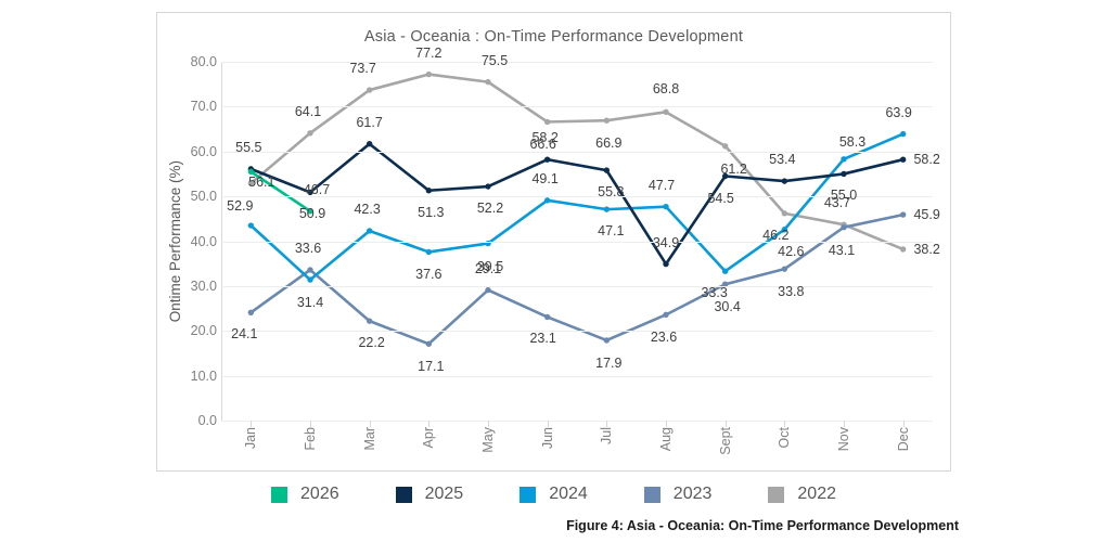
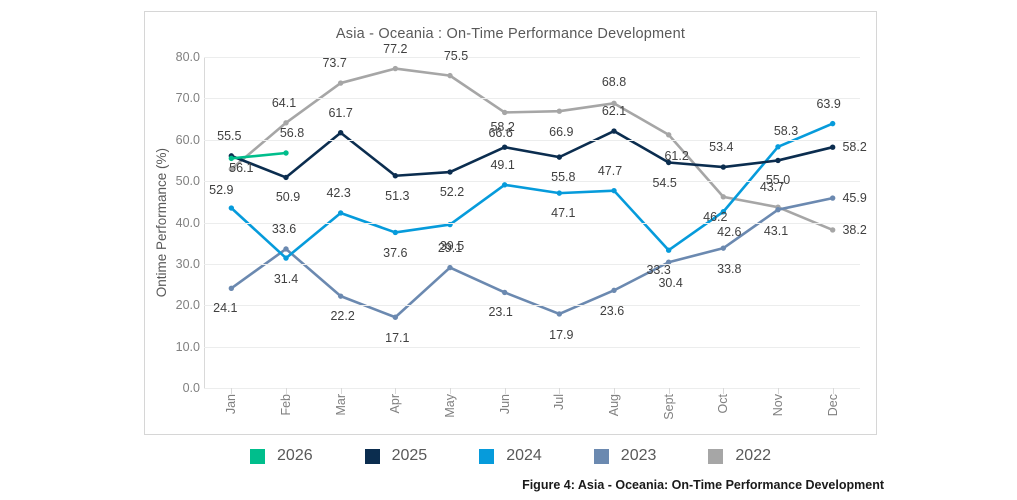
2026/Feb: 46.7 -> 56.8
2025/Aug: 34.9 -> 62.1
